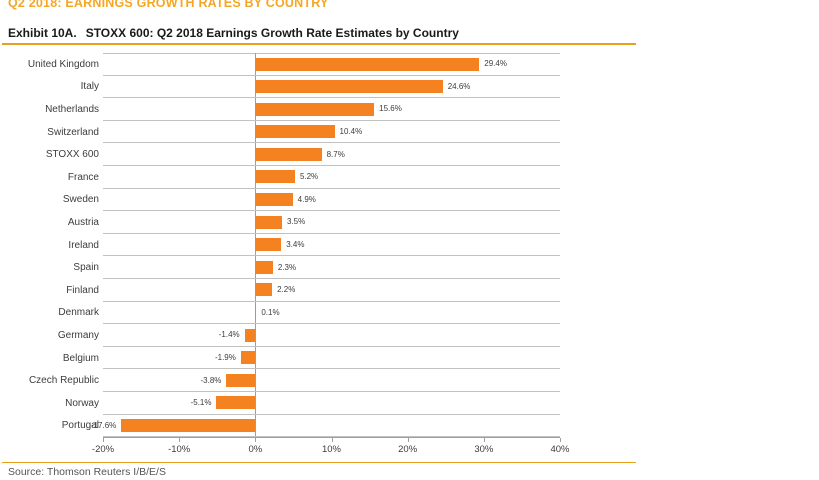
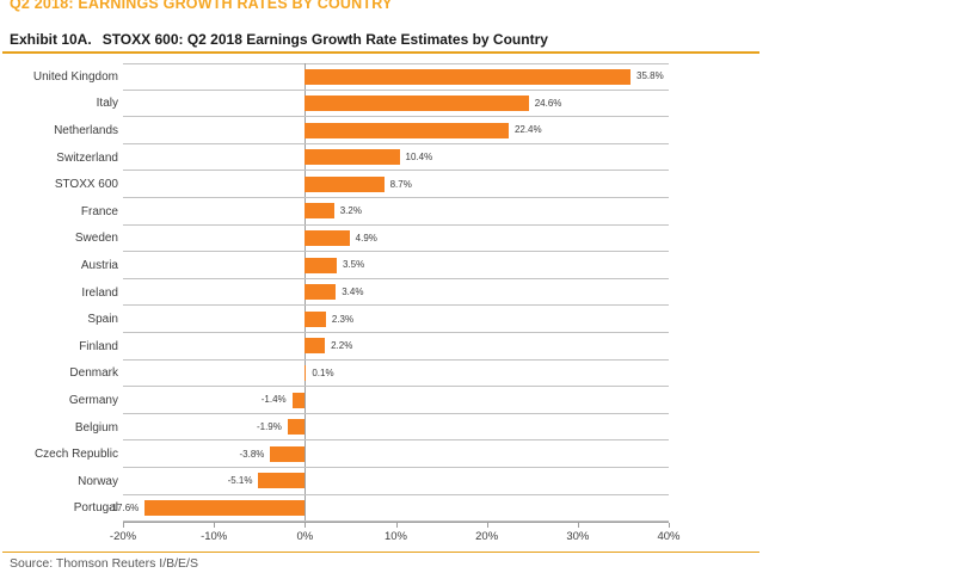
United Kingdom: 29.4% -> 35.8%
Netherlands: 15.6% -> 22.4%
France: 5.2% -> 3.2%
